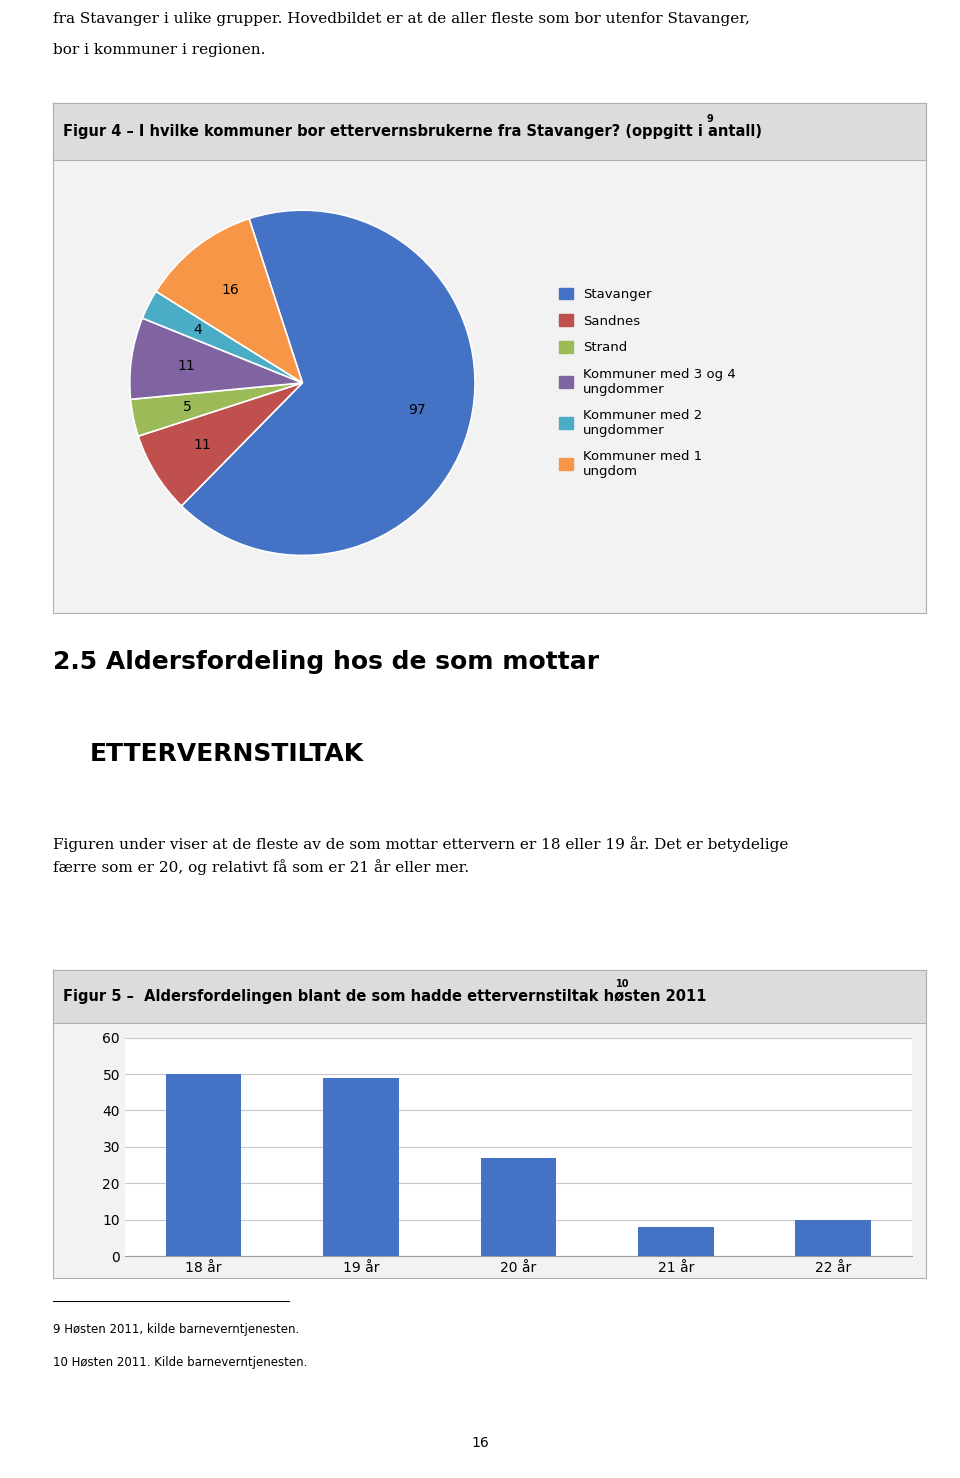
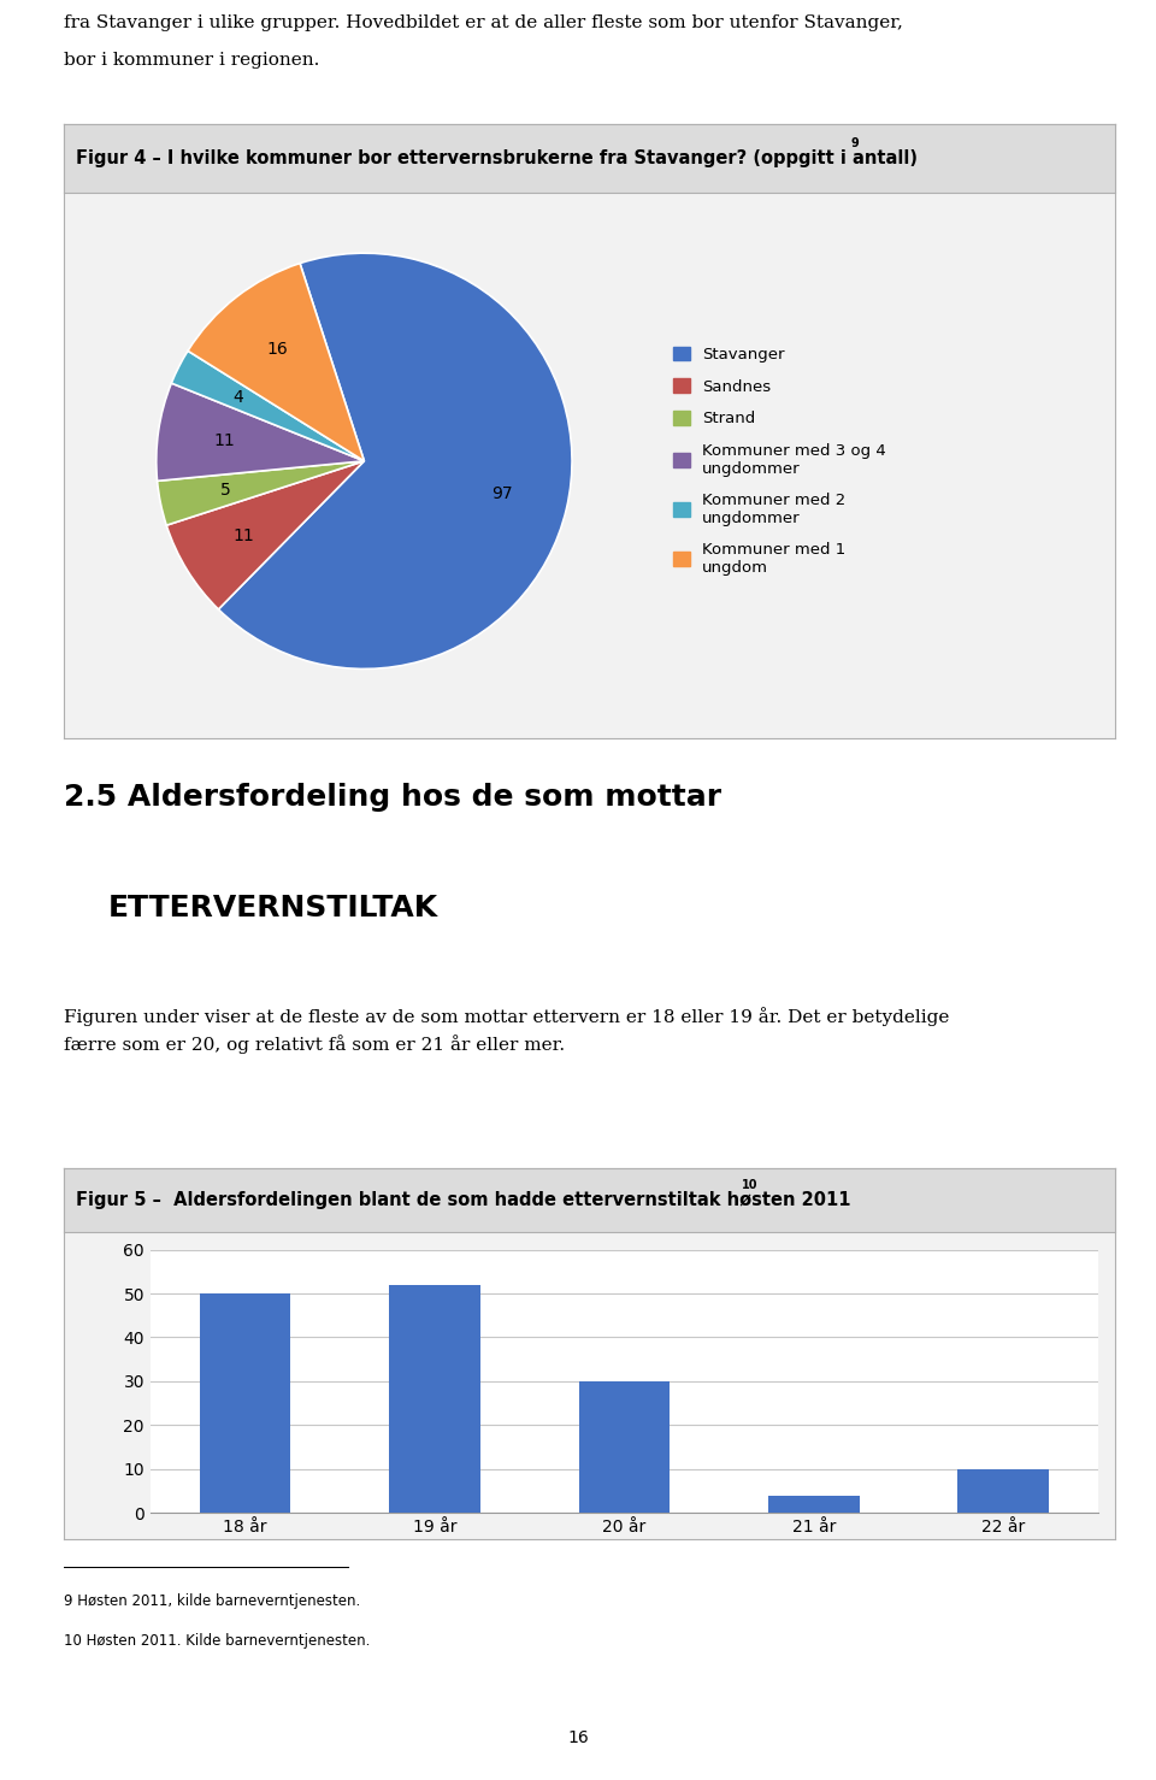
19 år: 49 -> 52
20 år: 27 -> 30
21 år: 8 -> 4
